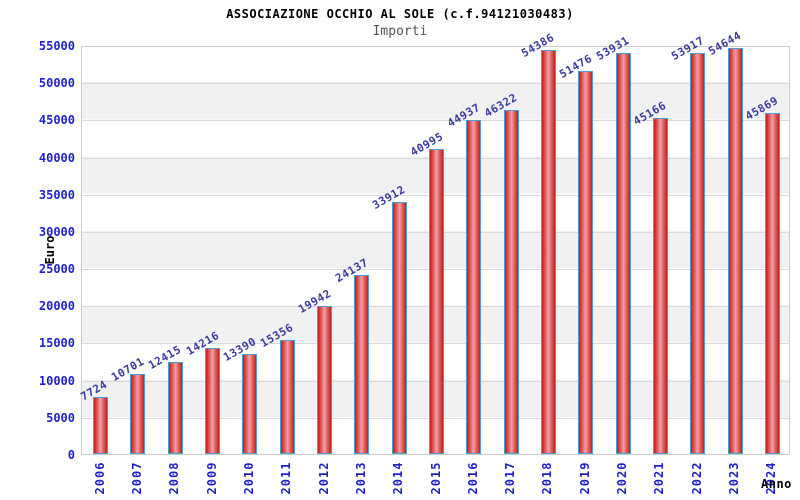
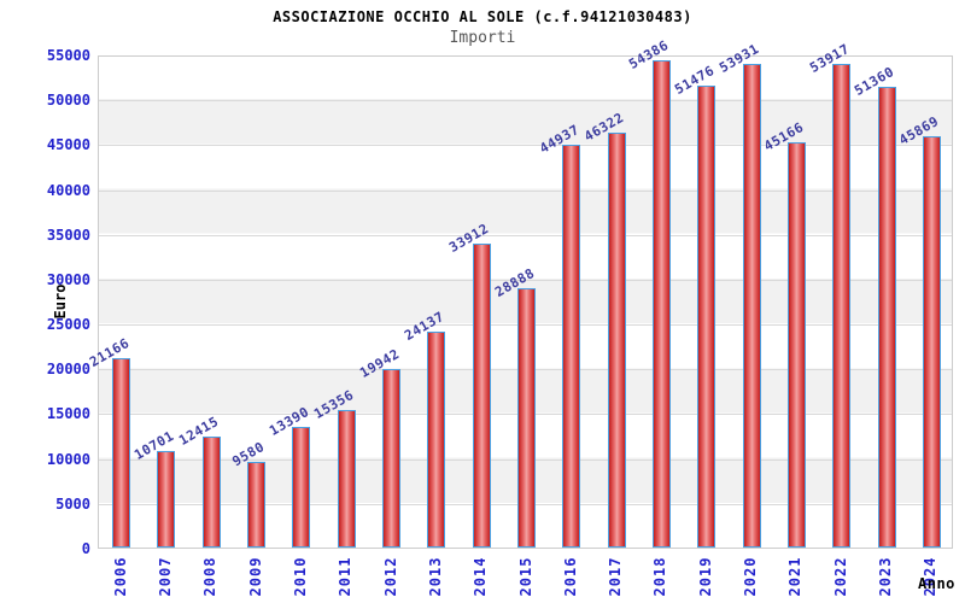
2006: 7724 -> 21166
2009: 14216 -> 9580
2015: 40995 -> 28888
2023: 54644 -> 51360
